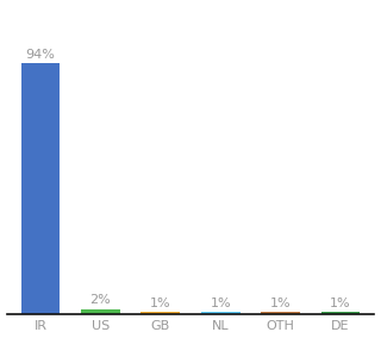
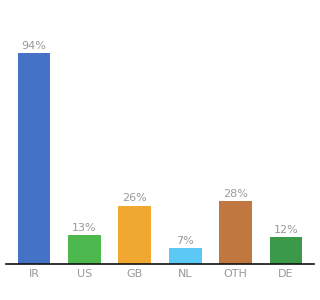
US: 2% -> 13%
GB: 1% -> 26%
NL: 1% -> 7%
OTH: 1% -> 28%
DE: 1% -> 12%
